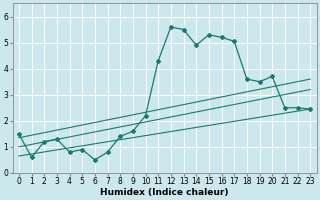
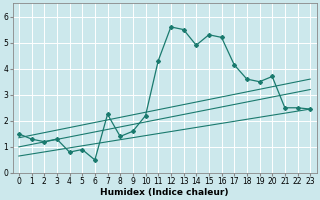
1: 0.60 -> 1.30
7: 0.80 -> 2.25
17: 5.05 -> 4.15
